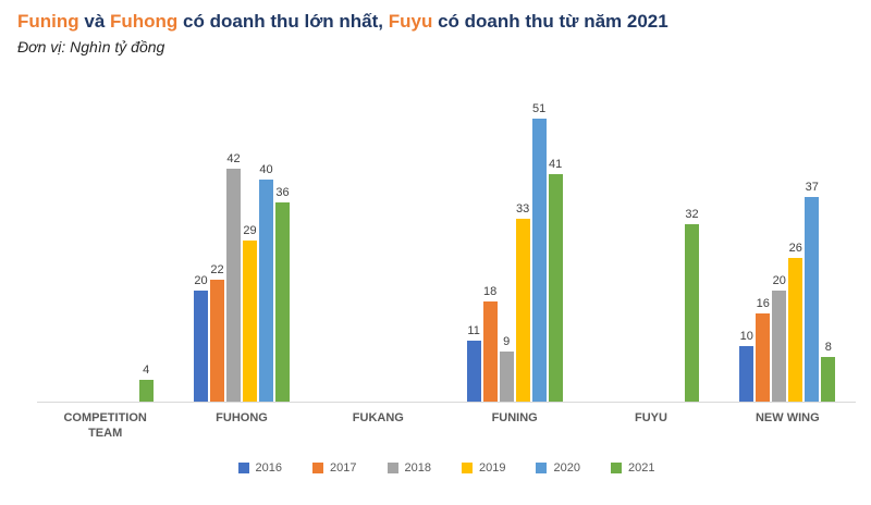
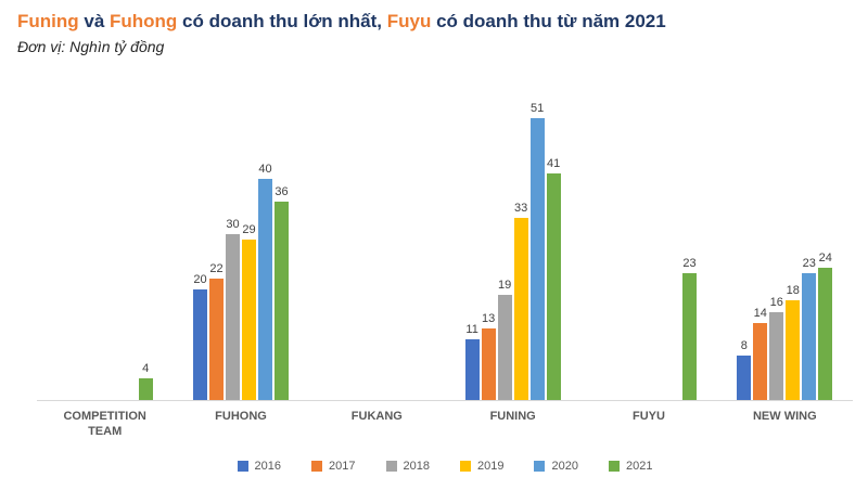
2018/FUHONG: 42 -> 30
2017/FUNING: 18 -> 13
2018/FUNING: 9 -> 19
2021/FUYU: 32 -> 23
2016/NEW WING: 10 -> 8
2017/NEW WING: 16 -> 14
2018/NEW WING: 20 -> 16
2019/NEW WING: 26 -> 18
2020/NEW WING: 37 -> 23
2021/NEW WING: 8 -> 24
